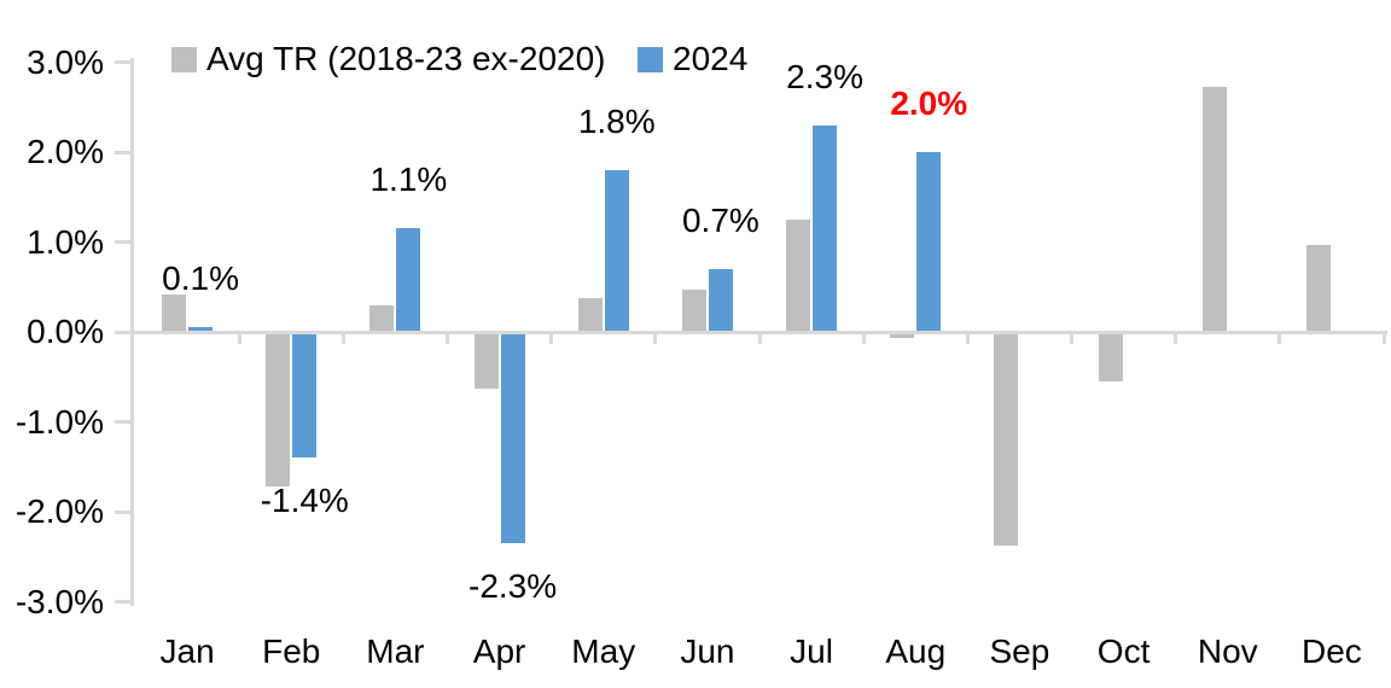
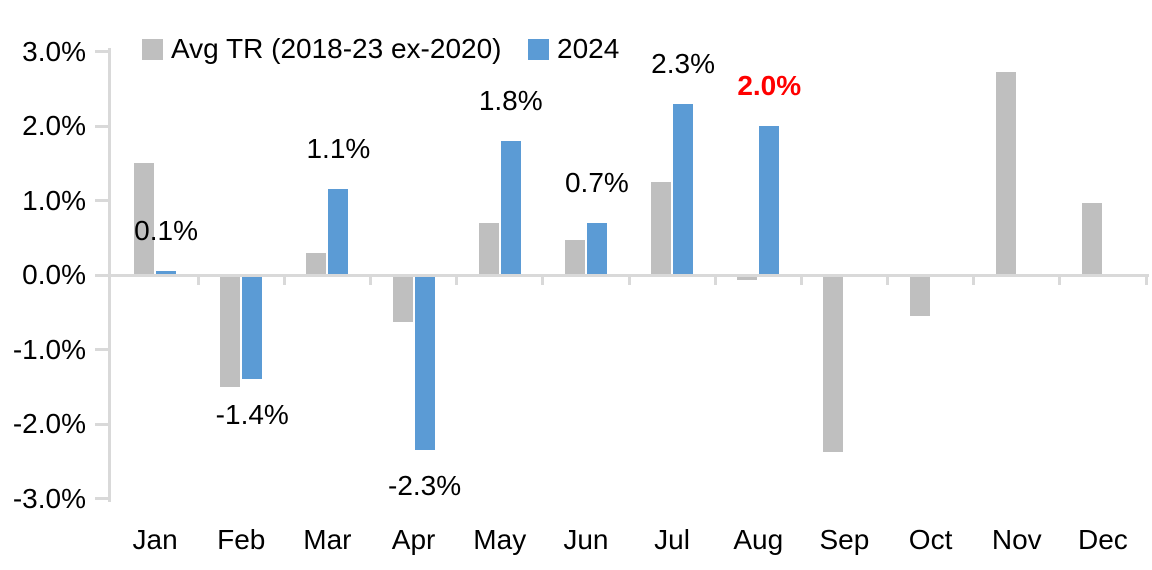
Avg TR (2018-23 ex-2020)/Jan: 0.4% -> 1.5%
Avg TR (2018-23 ex-2020)/Feb: -1.7% -> -1.5%
Avg TR (2018-23 ex-2020)/May: 0.4% -> 0.7%
